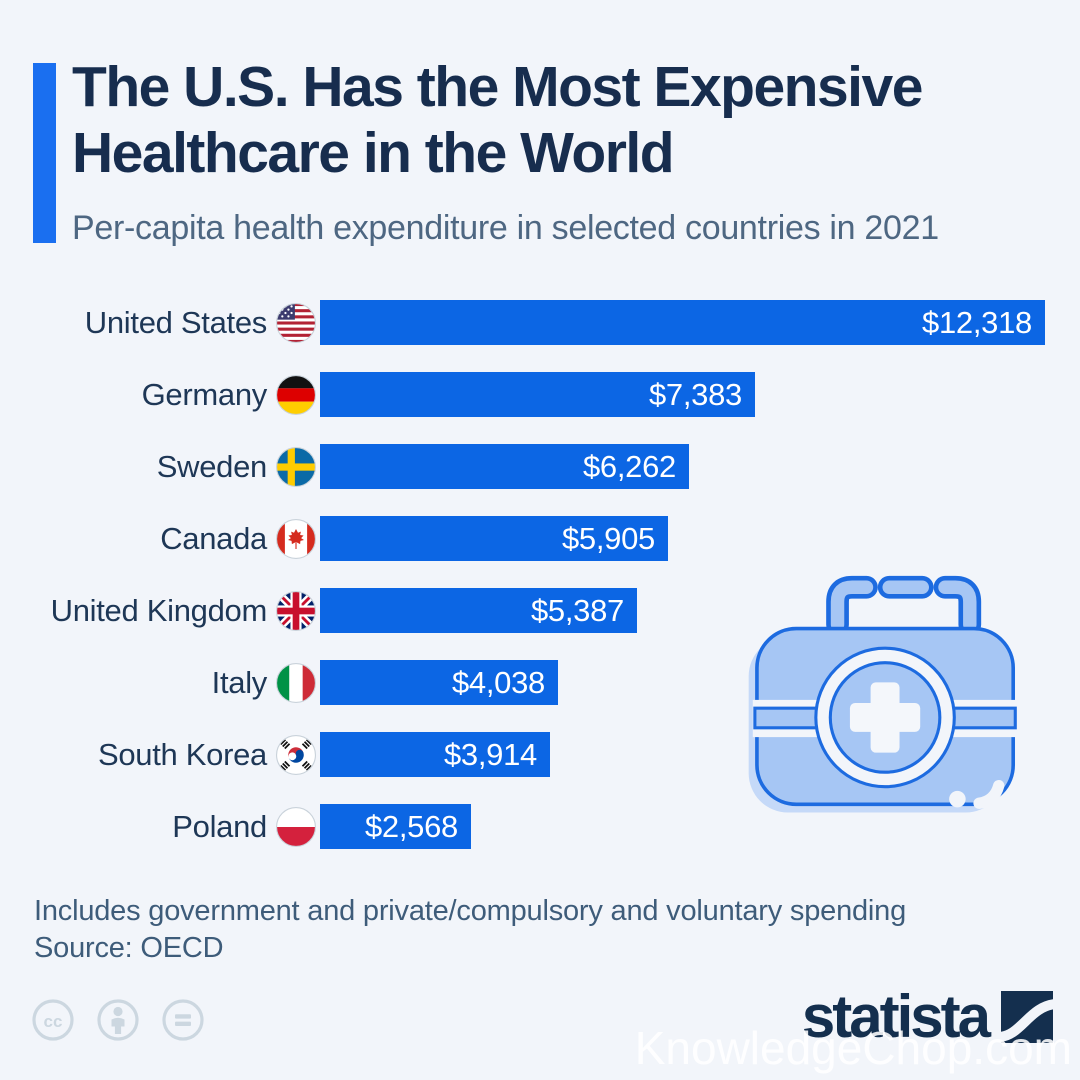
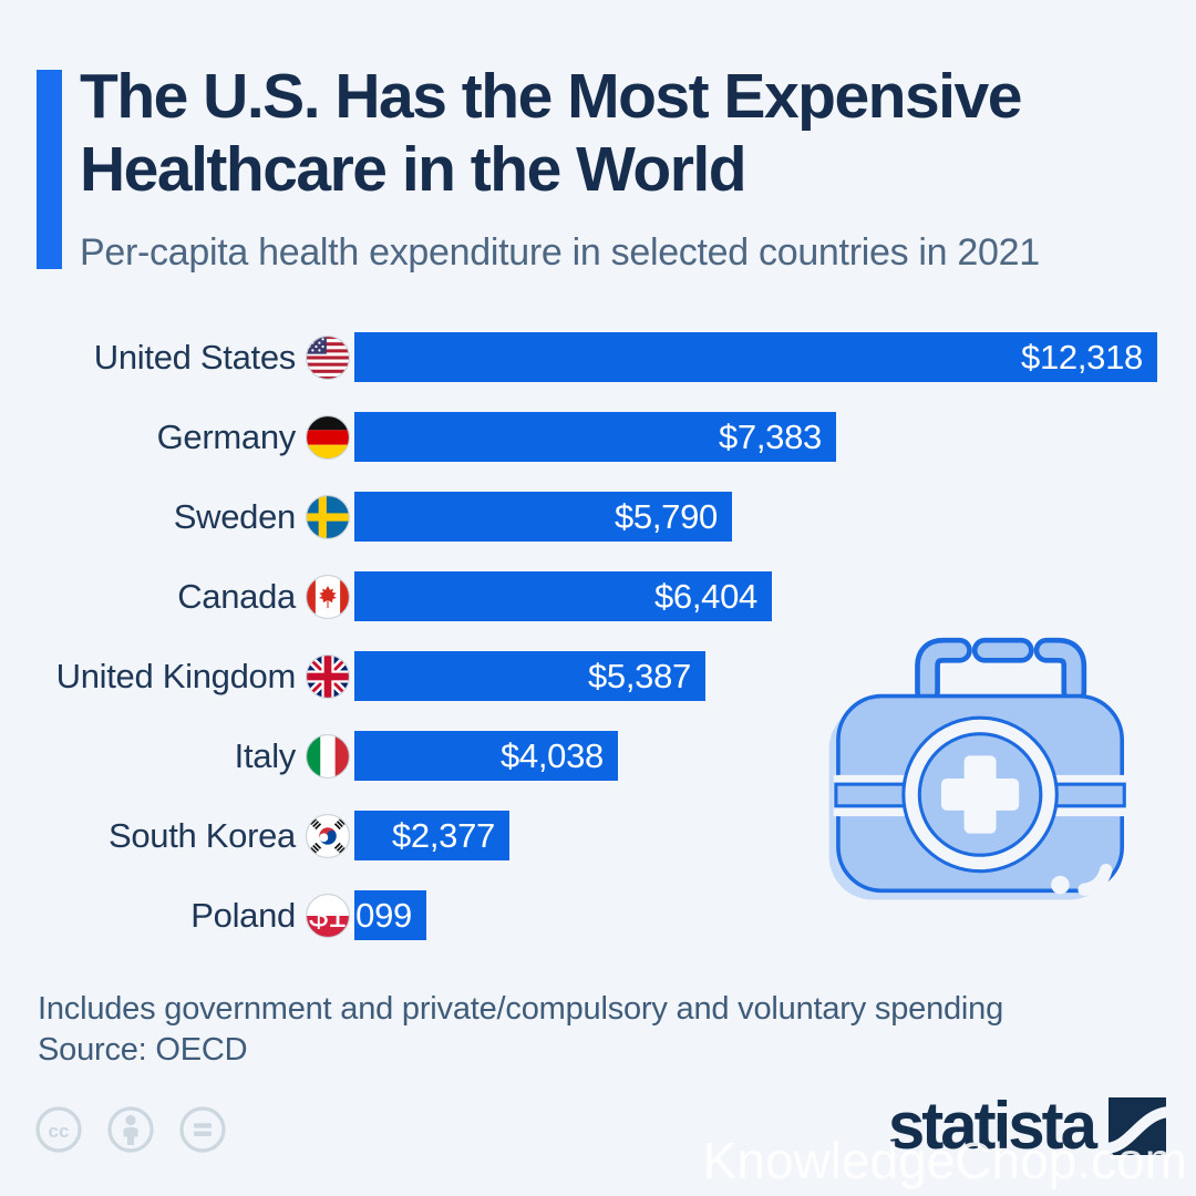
Sweden: $6,262 -> $5,790
Canada: $5,905 -> $6,404
South Korea: $3,914 -> $2,377
Poland: $2,568 -> $1,099
